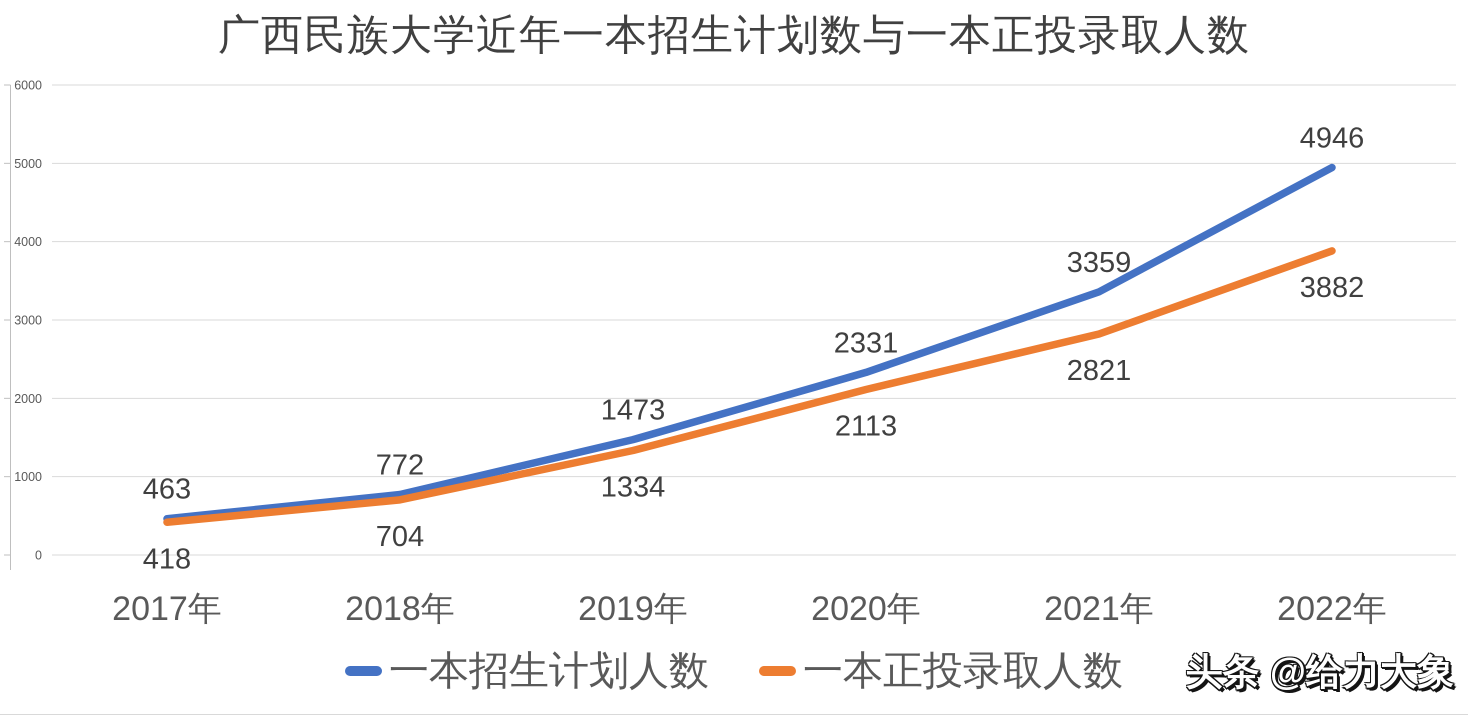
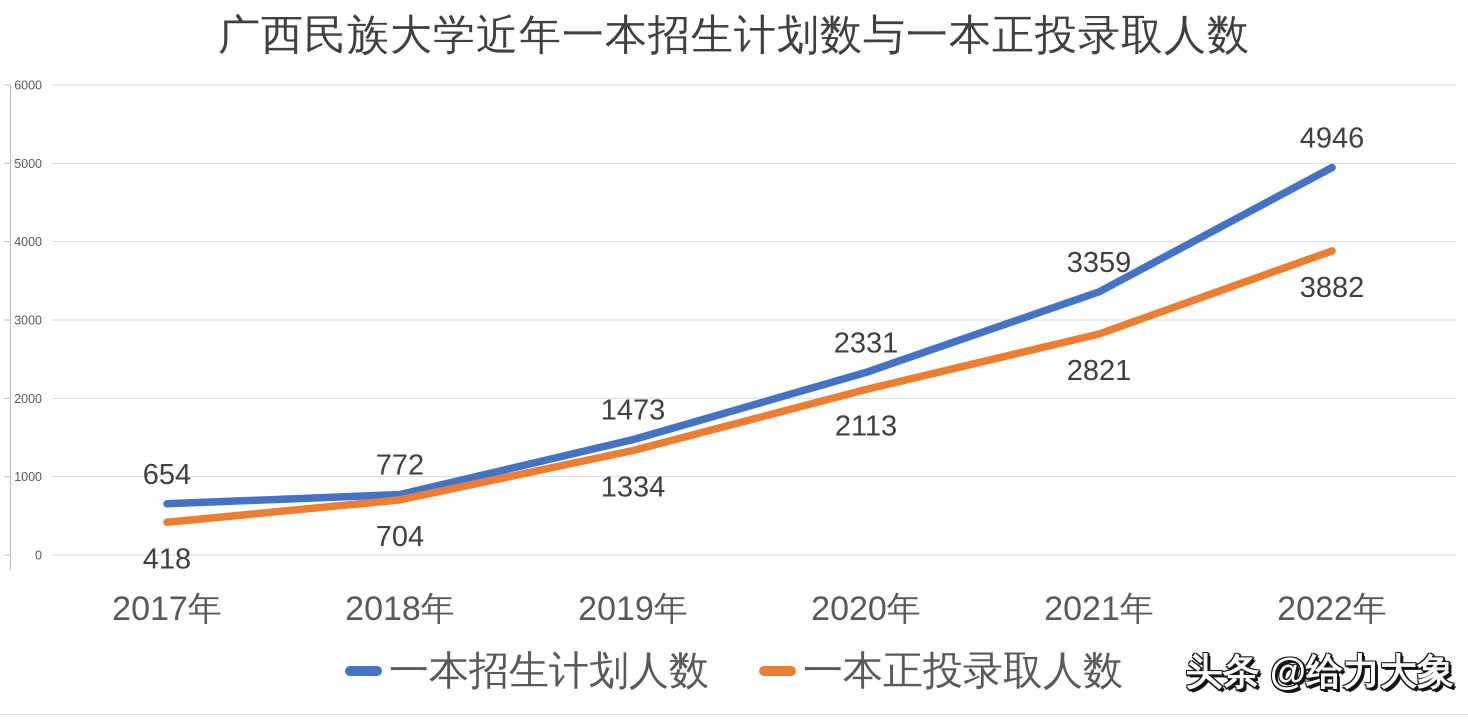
一本招生计划人数/2017年: 463 -> 654
